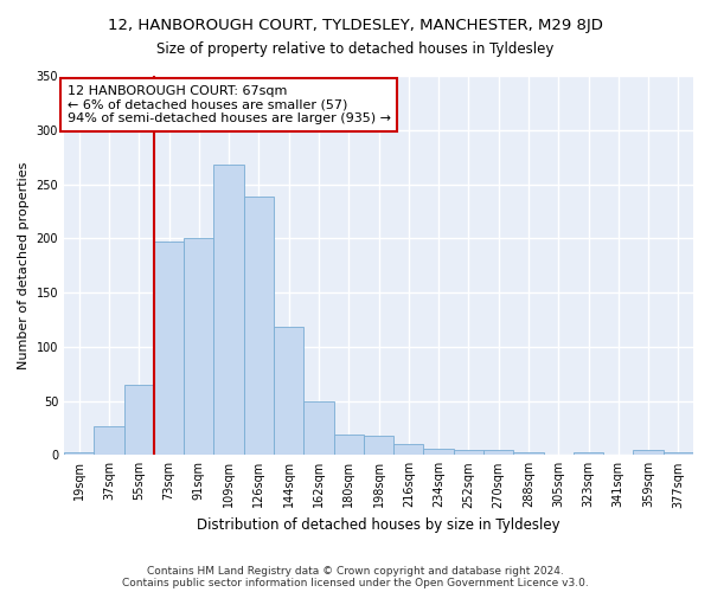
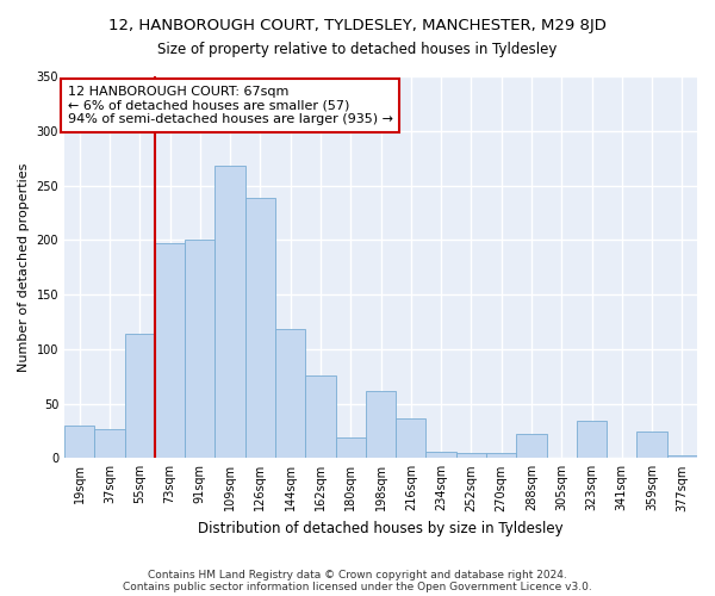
19sqm: 2 -> 30
55sqm: 65 -> 114
162sqm: 50 -> 76
198sqm: 18 -> 62
216sqm: 10 -> 36
288sqm: 2 -> 22
323sqm: 3 -> 34
359sqm: 5 -> 24
